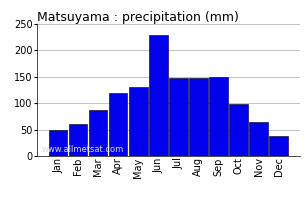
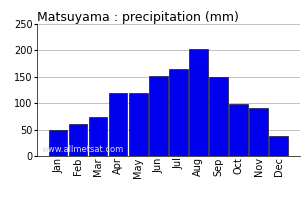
Mar: 87 -> 74
May: 130 -> 120
Jun: 230 -> 152
Jul: 147 -> 164
Aug: 148 -> 202
Nov: 65 -> 90
